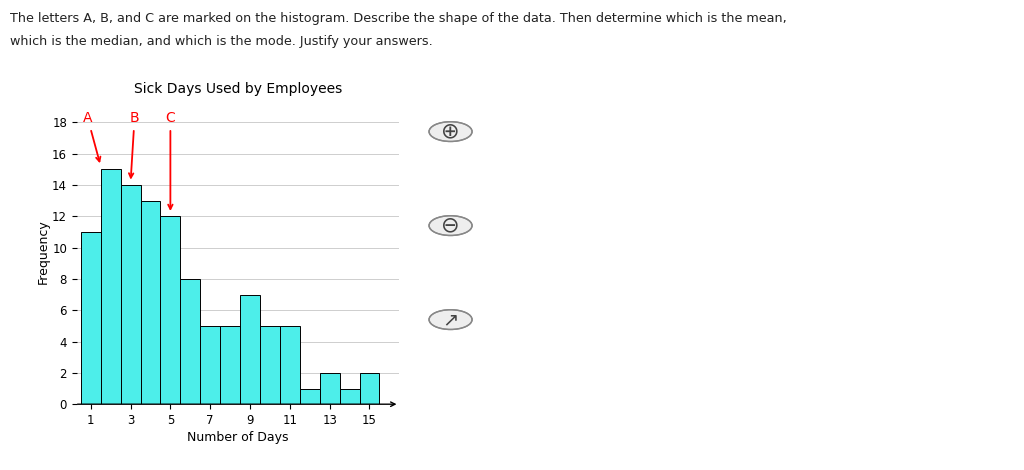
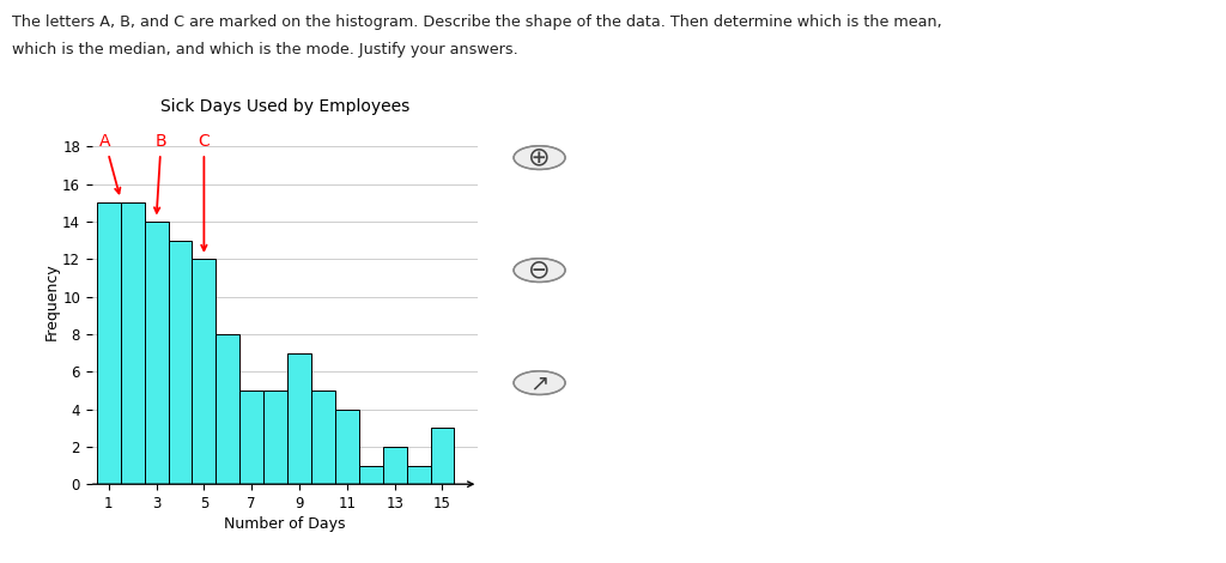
1: 11 -> 15
11: 5 -> 4
15: 2 -> 3
